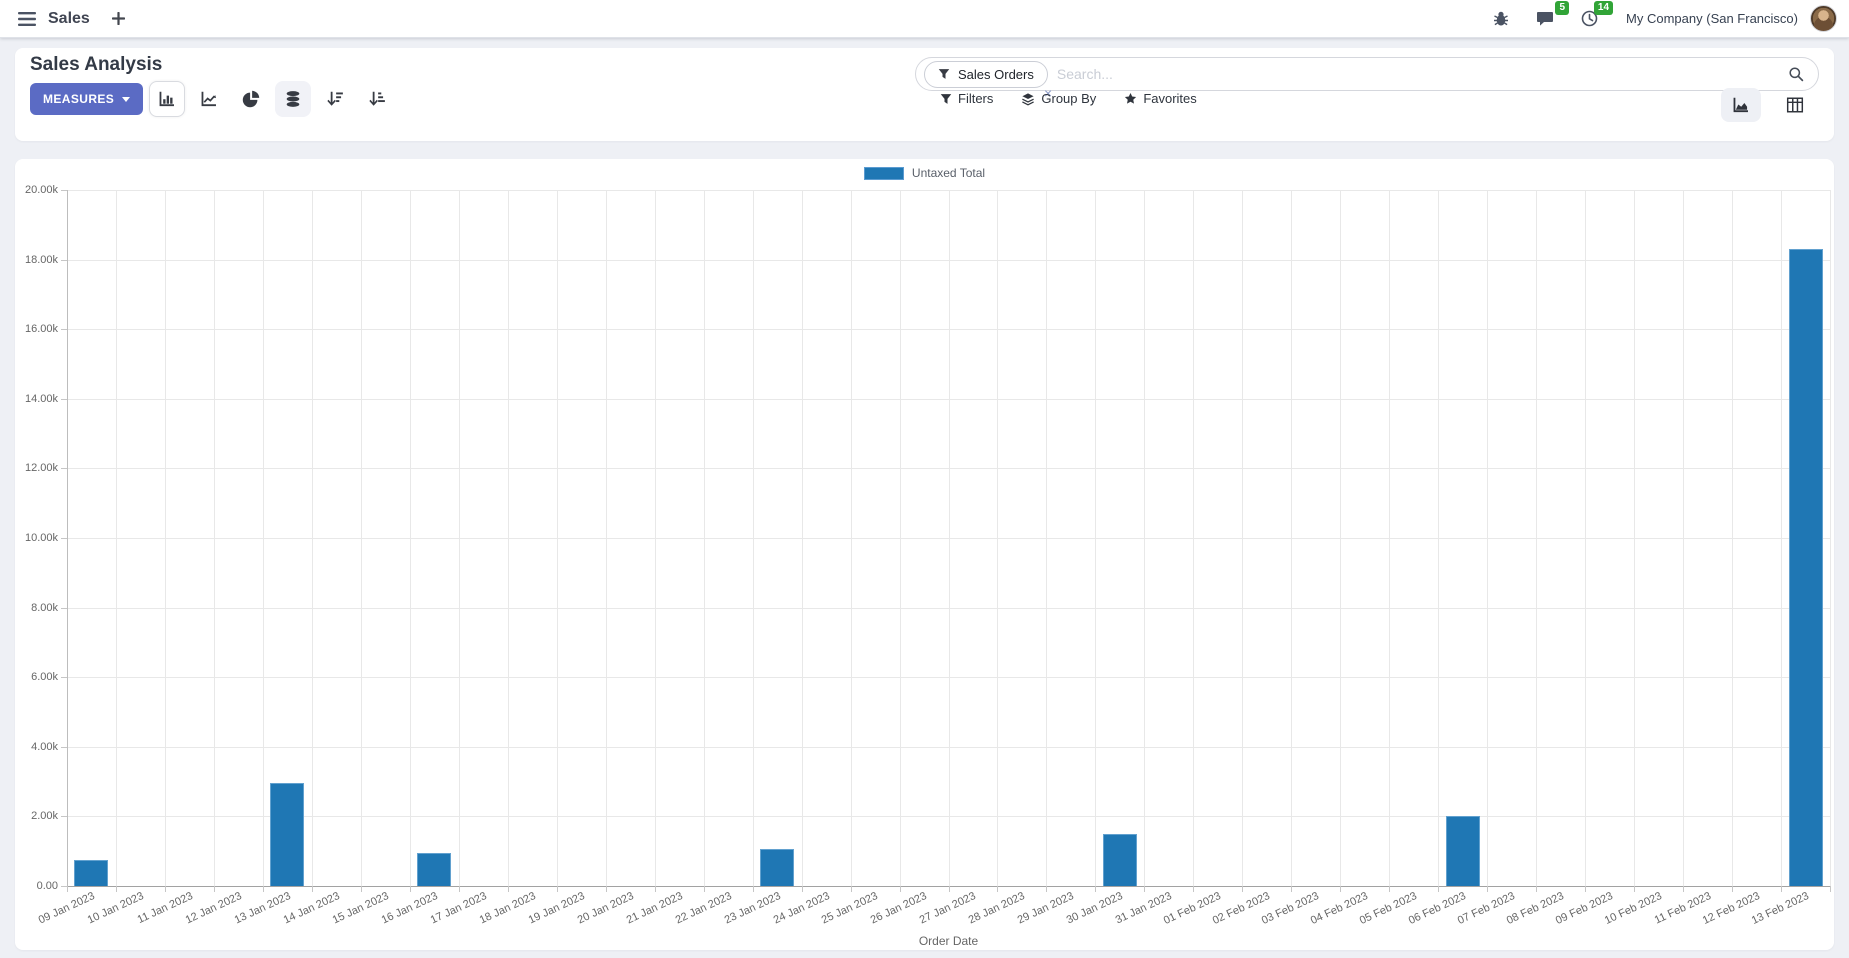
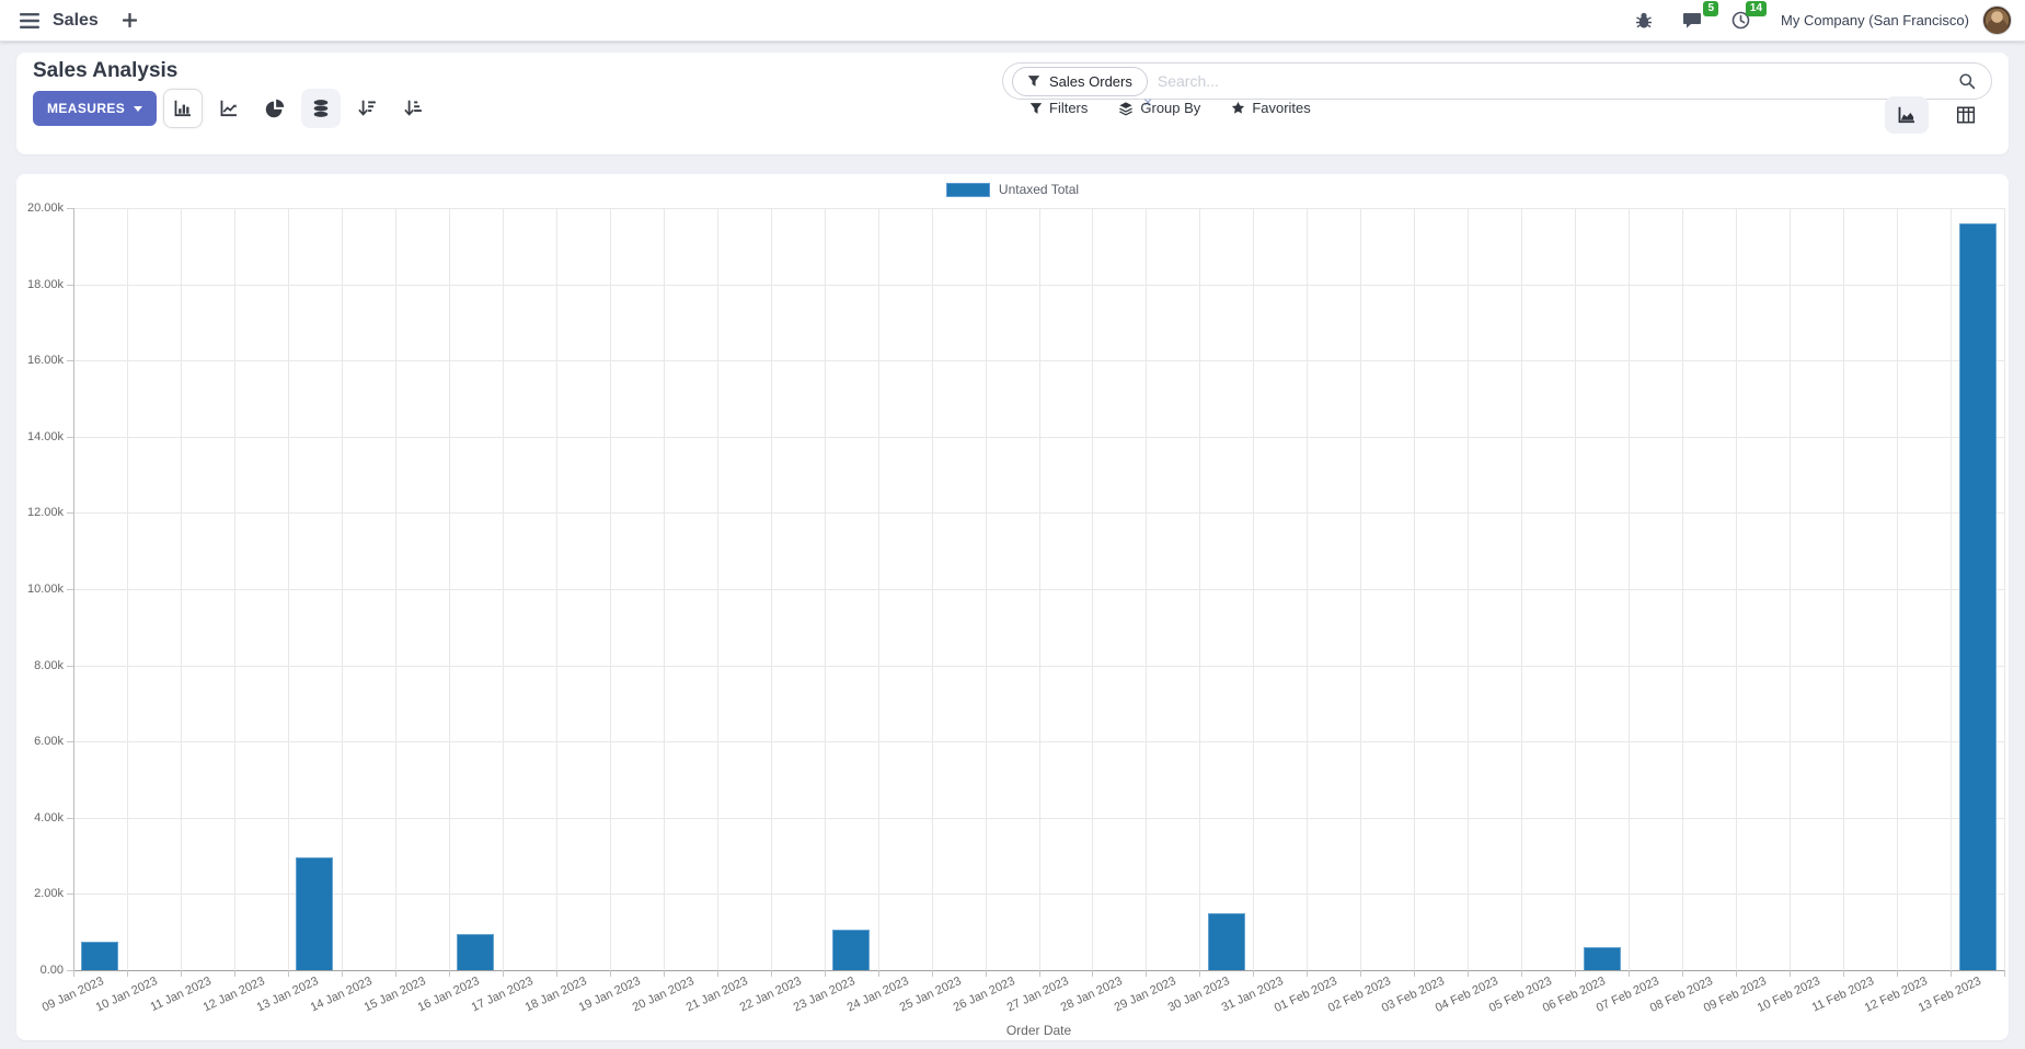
06 Feb 2023: 2.0k -> 0.6k
13 Feb 2023: 18.3k -> 19.6k
